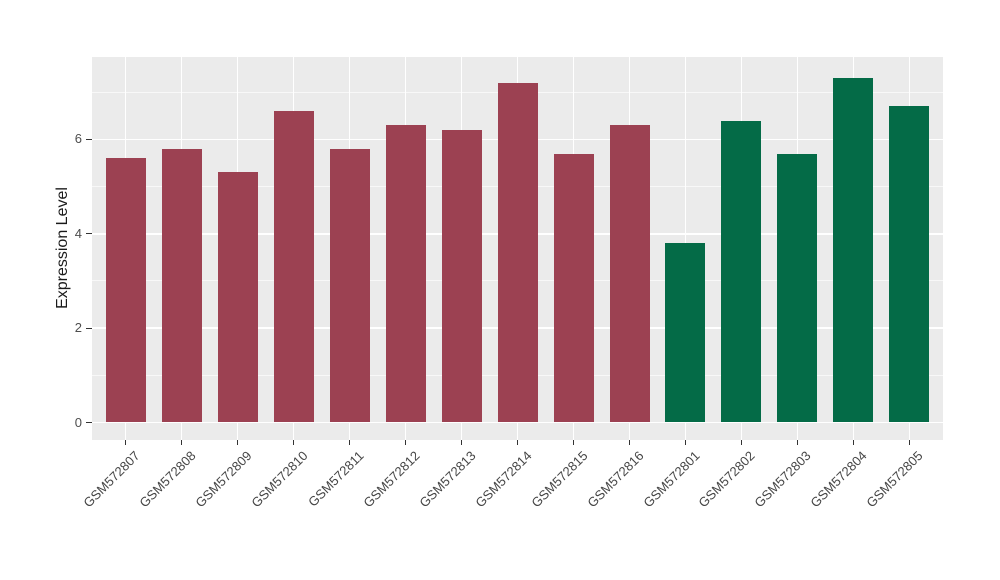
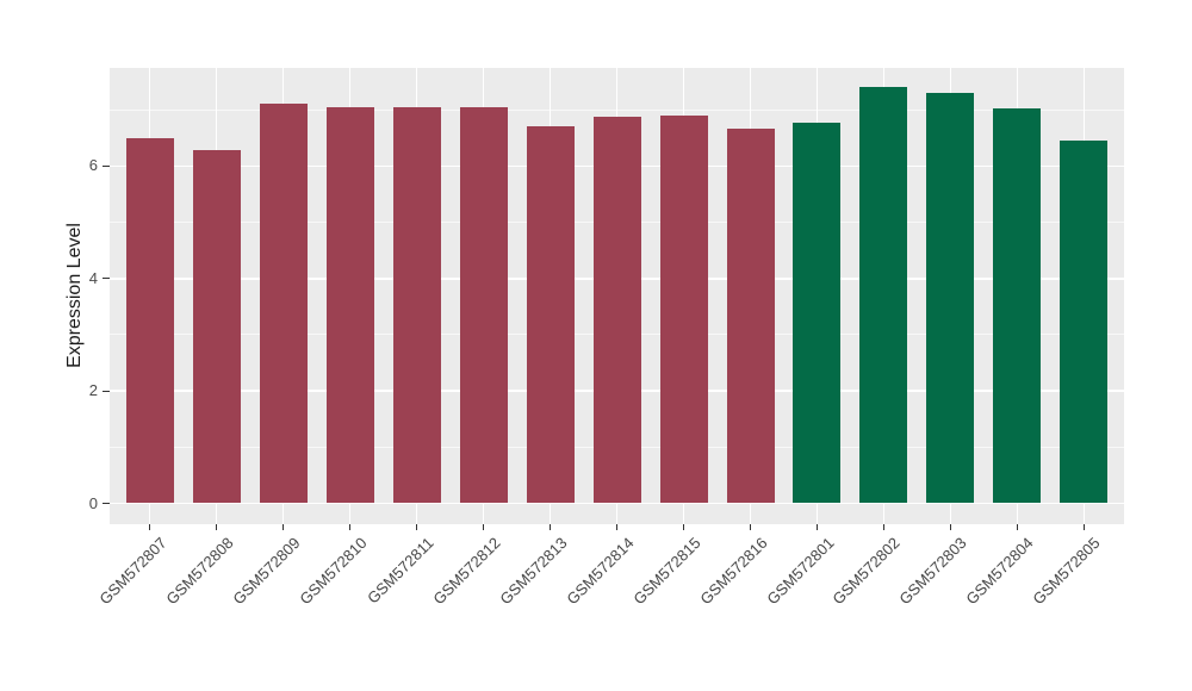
GSM572807: 5.6 -> 6.5
GSM572808: 5.8 -> 6.3
GSM572809: 5.3 -> 7.1
GSM572810: 6.6 -> 7.0
GSM572811: 5.8 -> 7.0
GSM572812: 6.3 -> 7.0
GSM572813: 6.2 -> 6.7
GSM572814: 7.2 -> 6.9
GSM572815: 5.7 -> 6.9
GSM572816: 6.3 -> 6.7
GSM572801: 3.8 -> 6.8
GSM572802: 6.4 -> 7.4
GSM572803: 5.7 -> 7.3
GSM572804: 7.3 -> 7.0
GSM572805: 6.7 -> 6.5
